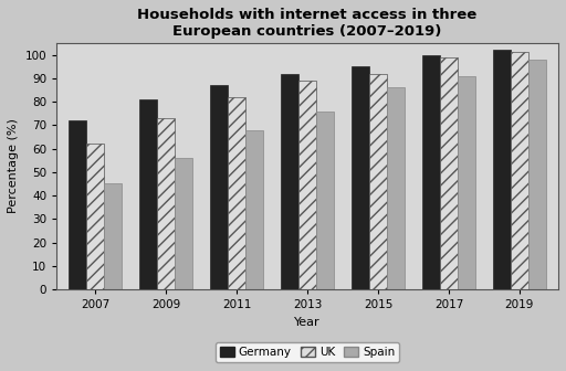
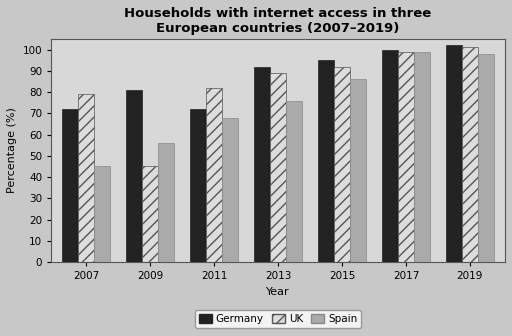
UK/2007: 62 -> 79
UK/2009: 73 -> 45
Germany/2011: 87 -> 72
Spain/2017: 91 -> 99
